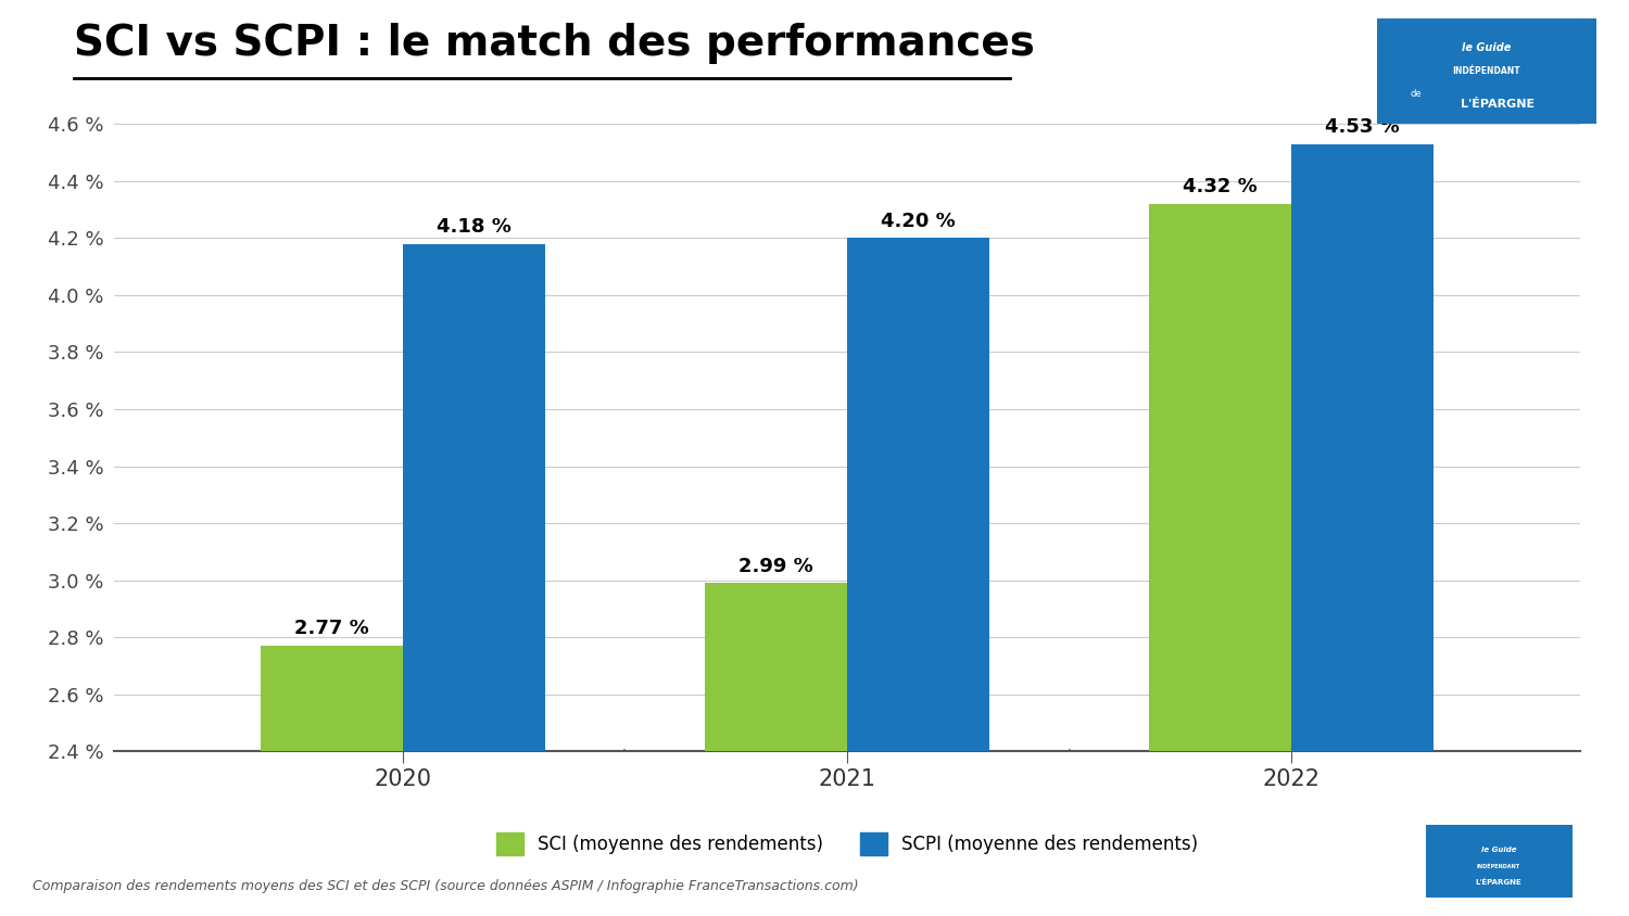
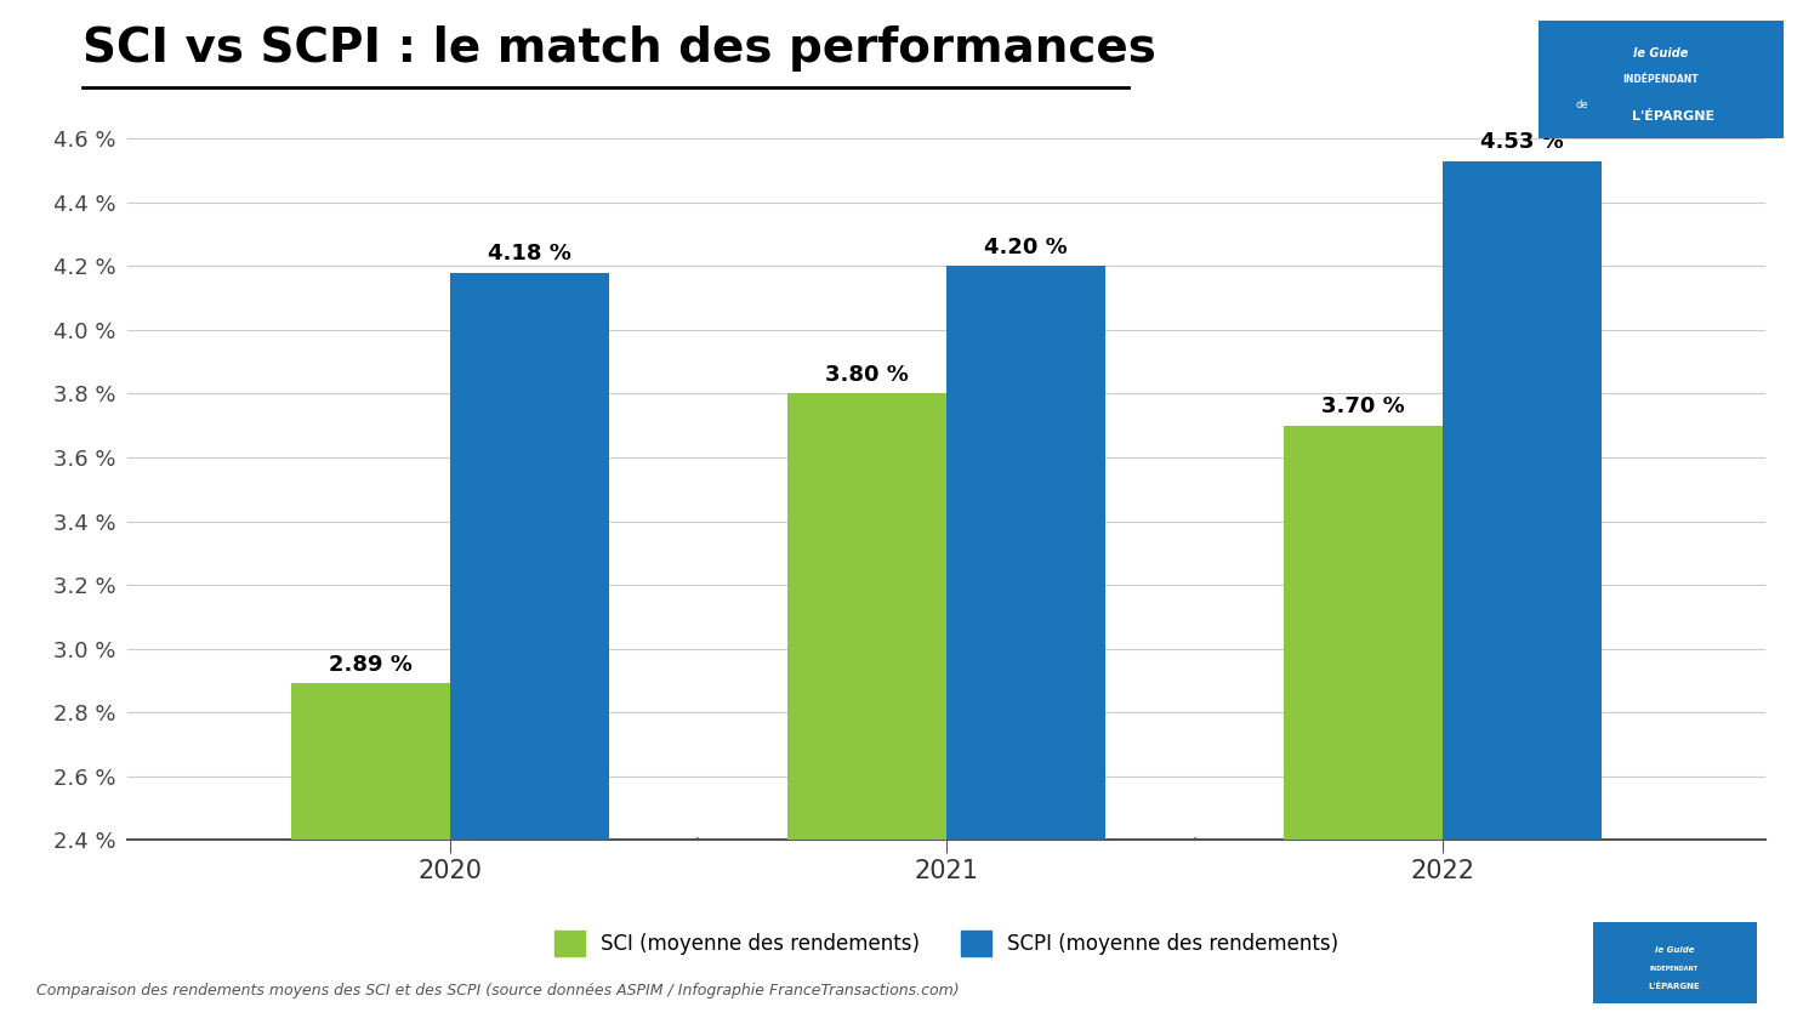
SCI (moyenne des rendements)/2020: 2.77 -> 2.89
SCI (moyenne des rendements)/2021: 2.99 -> 3.80
SCI (moyenne des rendements)/2022: 4.32 -> 3.70
